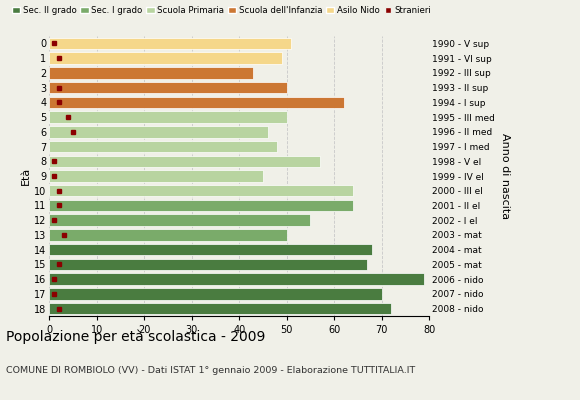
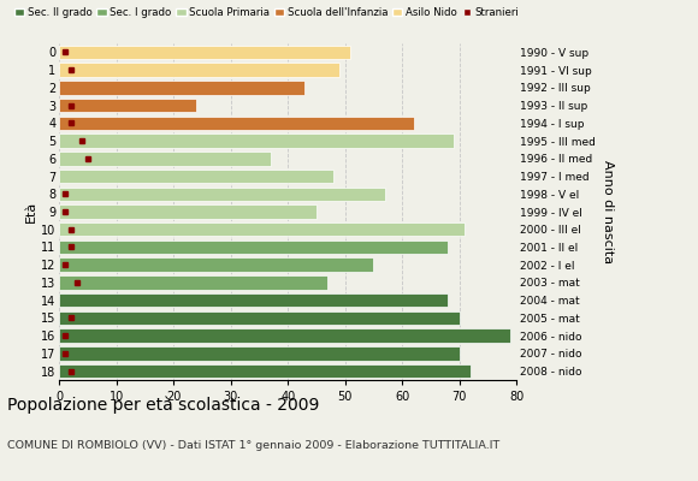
3: 50 -> 24
5: 50 -> 69
6: 46 -> 37
10: 64 -> 71
11: 64 -> 68
13: 50 -> 47
15: 67 -> 70
